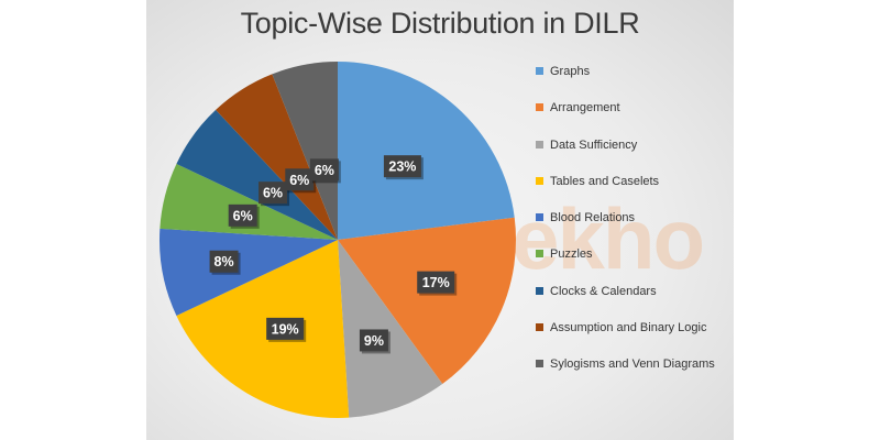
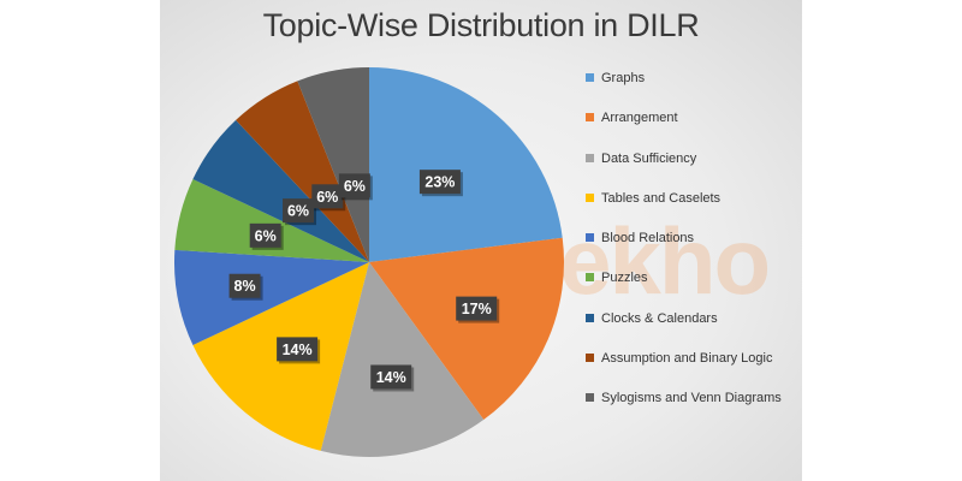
Data Sufficiency: 9% -> 14%
Tables and Caselets: 19% -> 14%
